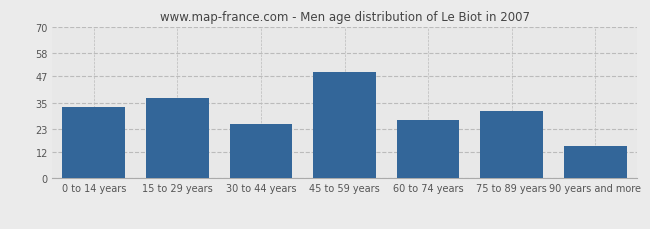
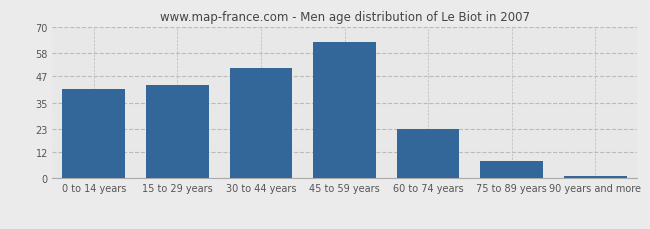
0 to 14 years: 33 -> 41
15 to 29 years: 37 -> 43
30 to 44 years: 25 -> 51
45 to 59 years: 49 -> 63
60 to 74 years: 27 -> 23
75 to 89 years: 31 -> 8
90 years and more: 15 -> 1
